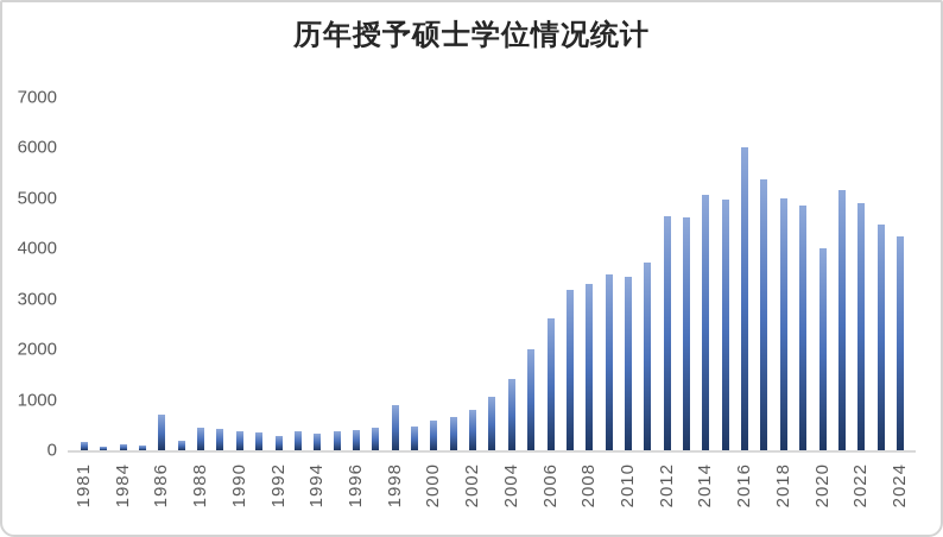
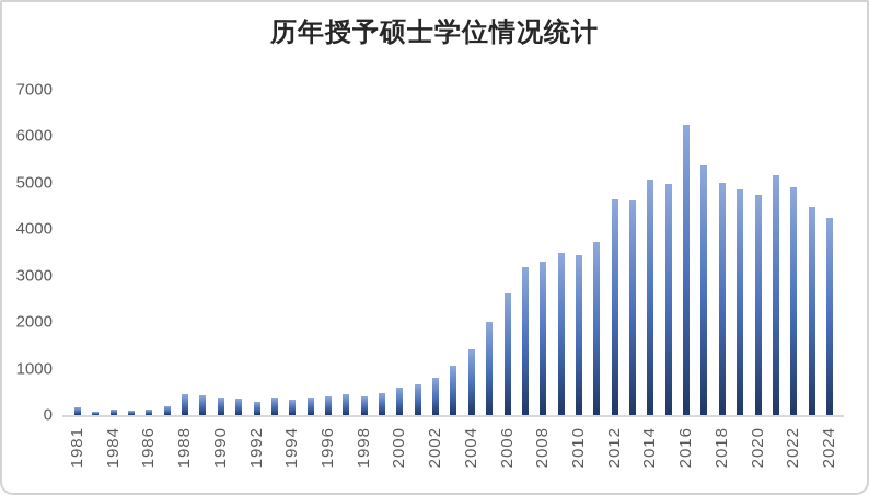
1986: 700 -> 100
1998: 900 -> 400
2016: 6000 -> 6200
2020: 4000 -> 4700
